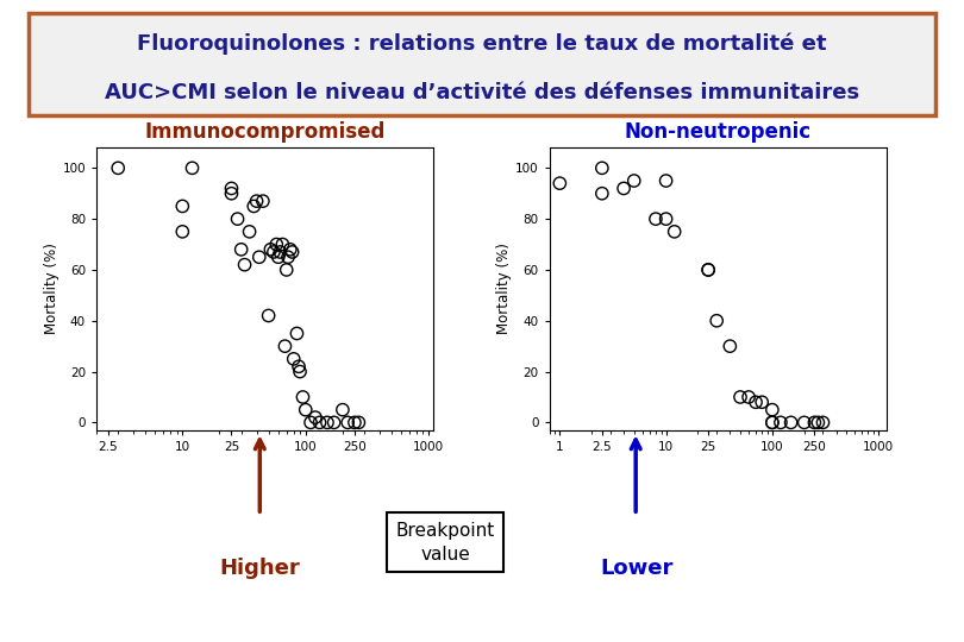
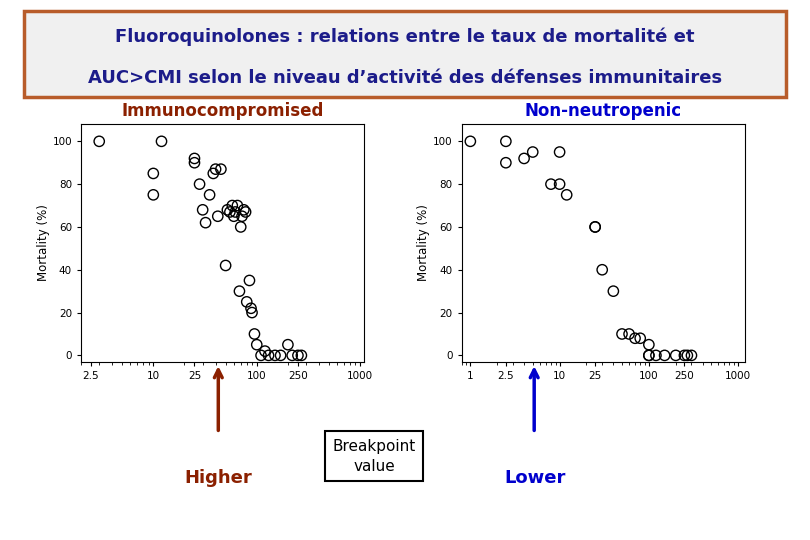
1: 94 -> 100
